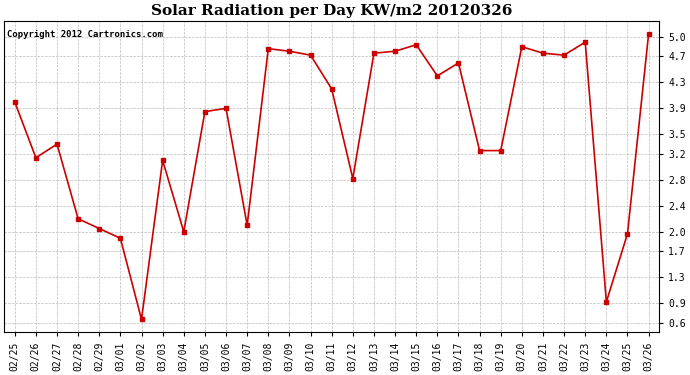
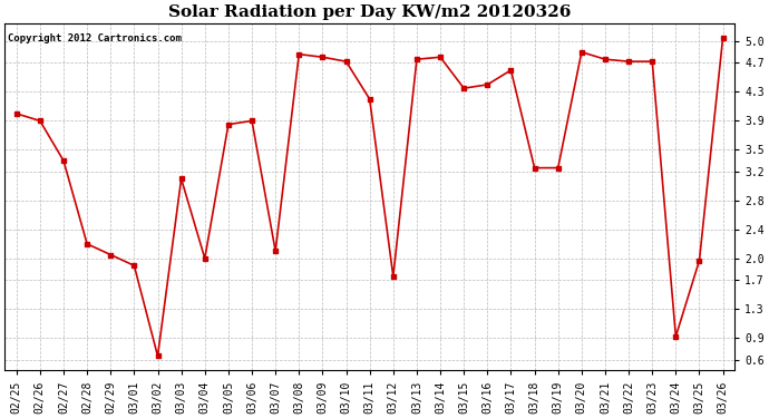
02/26: 3.14 -> 3.90
03/12: 2.82 -> 1.75
03/15: 4.88 -> 4.35
03/23: 4.92 -> 4.72
